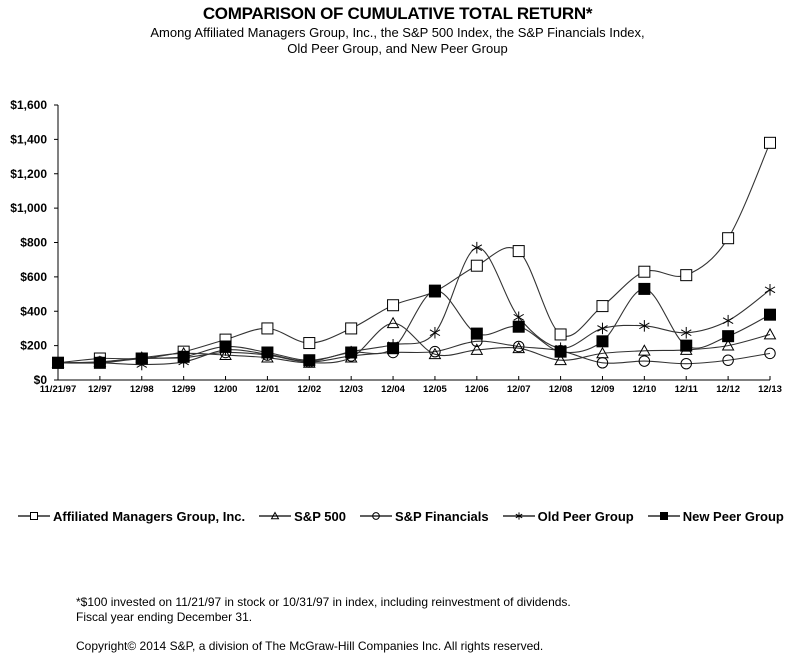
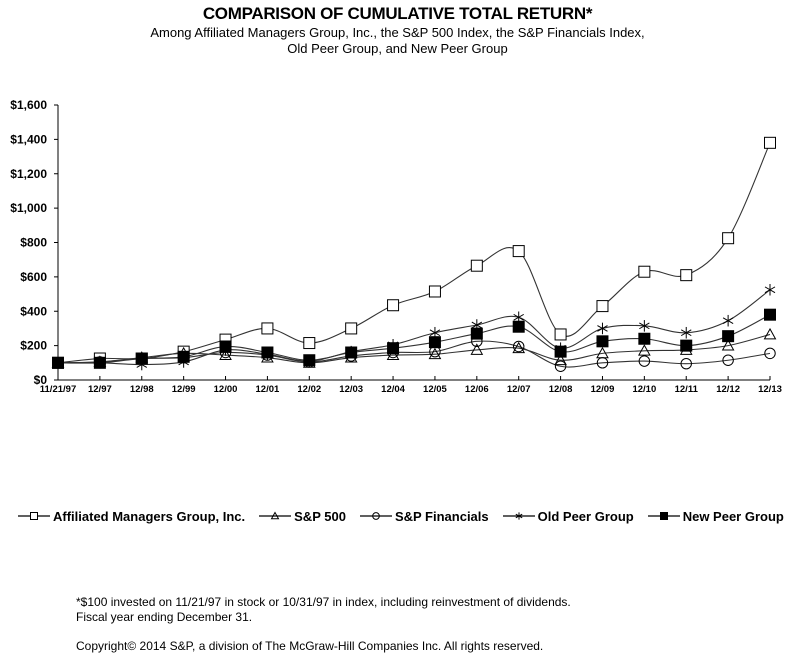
S&P 500/12/04: $330 -> $140
New Peer Group/12/05: $520 -> $220
Old Peer Group/12/06: $770 -> $320
S&P Financials/12/08: $170 -> $80
New Peer Group/12/10: $530 -> $240
